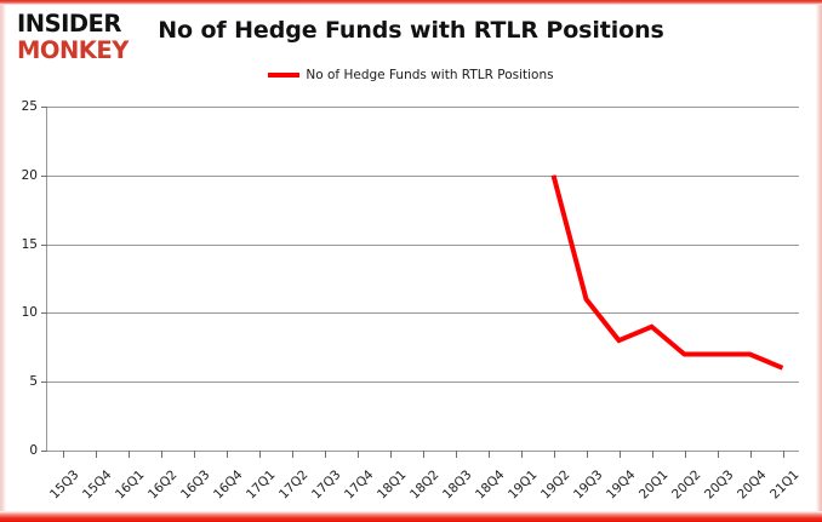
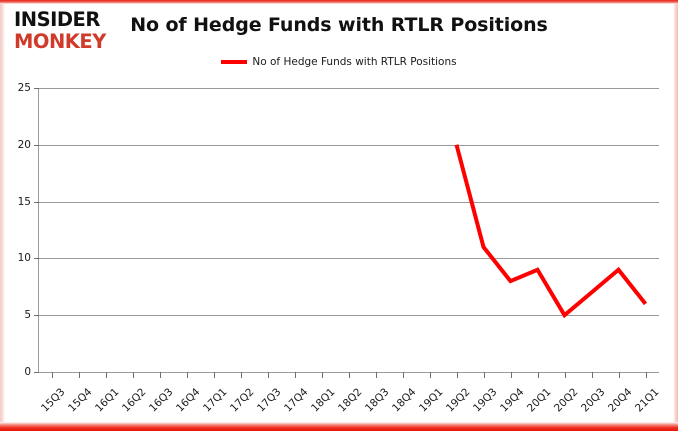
20Q2: 7 -> 5
20Q4: 7 -> 9
